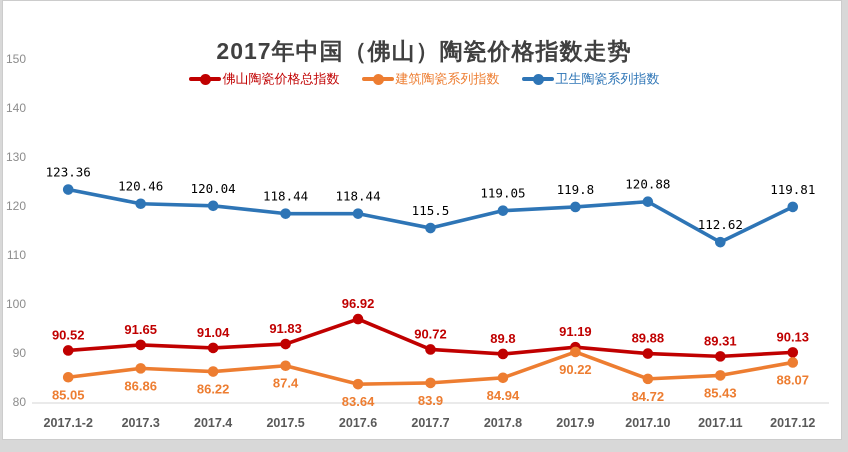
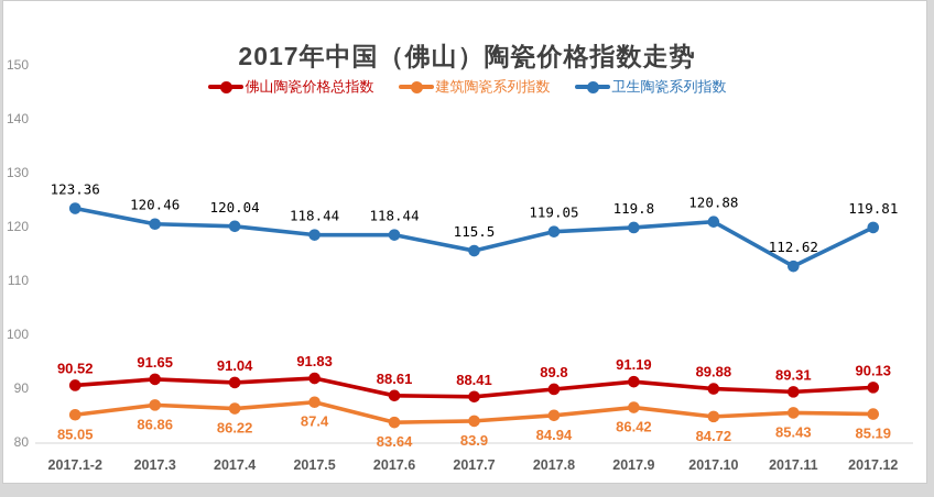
佛山陶瓷价格总指数/2017.6: 96.92 -> 88.61
佛山陶瓷价格总指数/2017.7: 90.72 -> 88.41
建筑陶瓷系列指数/2017.9: 90.22 -> 86.42
建筑陶瓷系列指数/2017.12: 88.07 -> 85.19
